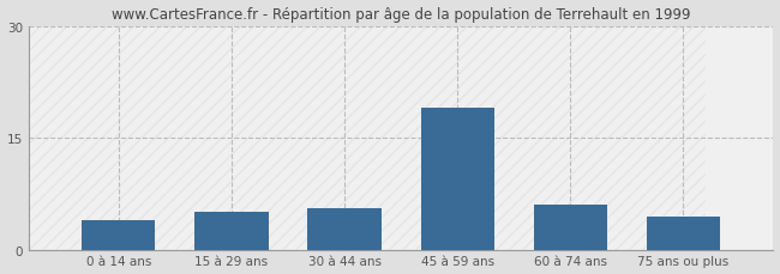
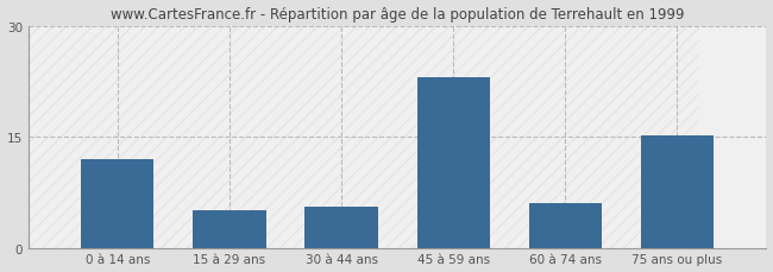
0 à 14 ans: 4.0 -> 12.0
45 à 59 ans: 19.0 -> 23.0
75 ans ou plus: 4.5 -> 15.2
